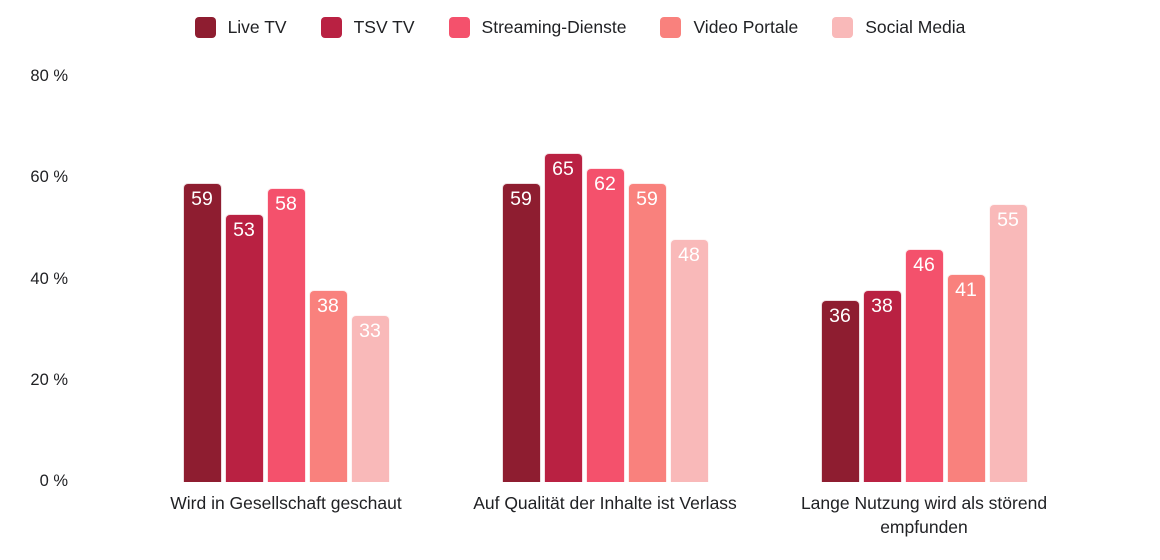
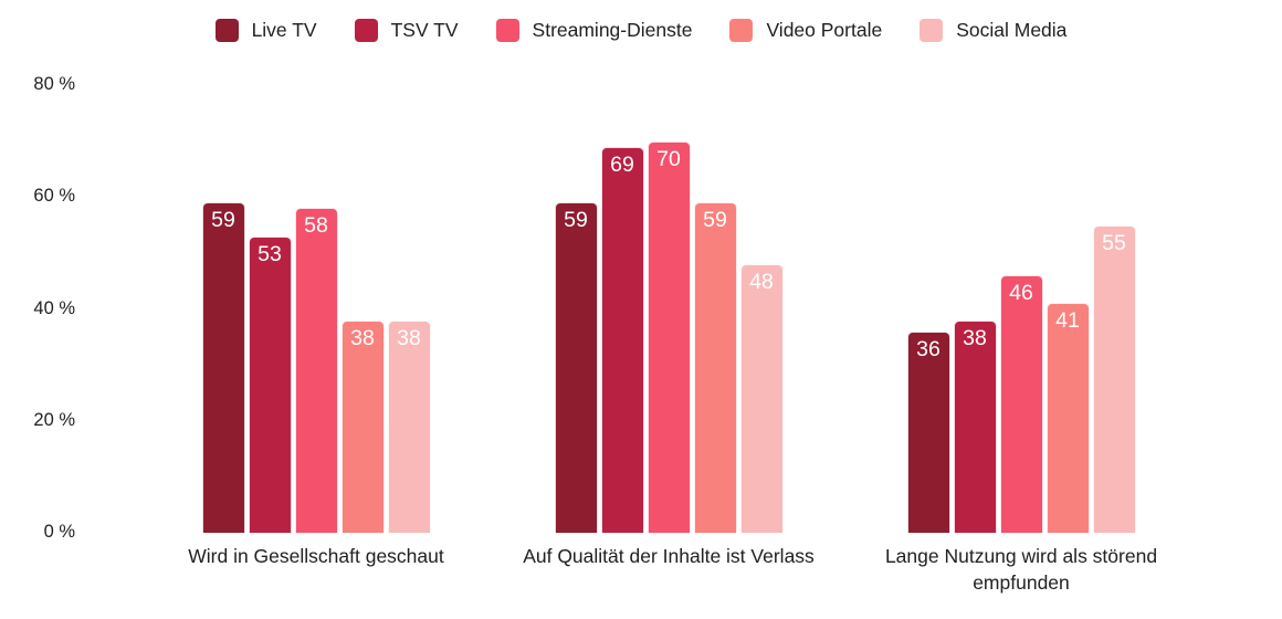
Social Media/Wird in Gesellschaft geschaut: 33 -> 38
TSV TV/Auf Qualität der Inhalte ist Verlass: 65 -> 69
Streaming-Dienste/Auf Qualität der Inhalte ist Verlass: 62 -> 70
